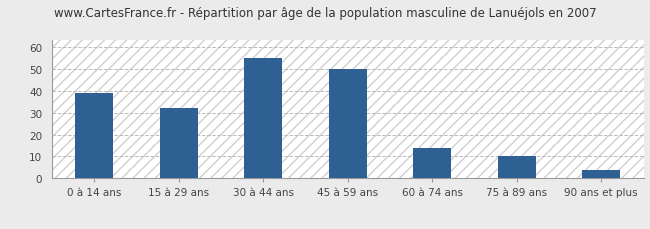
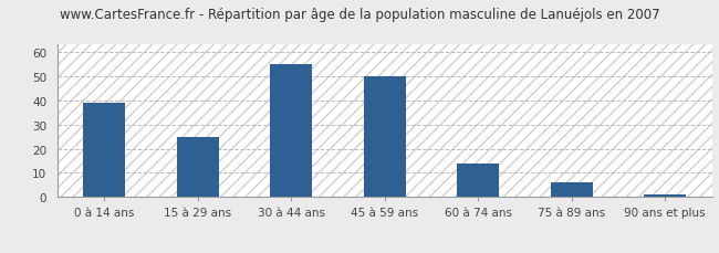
15 à 29 ans: 32 -> 25
75 à 89 ans: 10 -> 6
90 ans et plus: 4 -> 1
